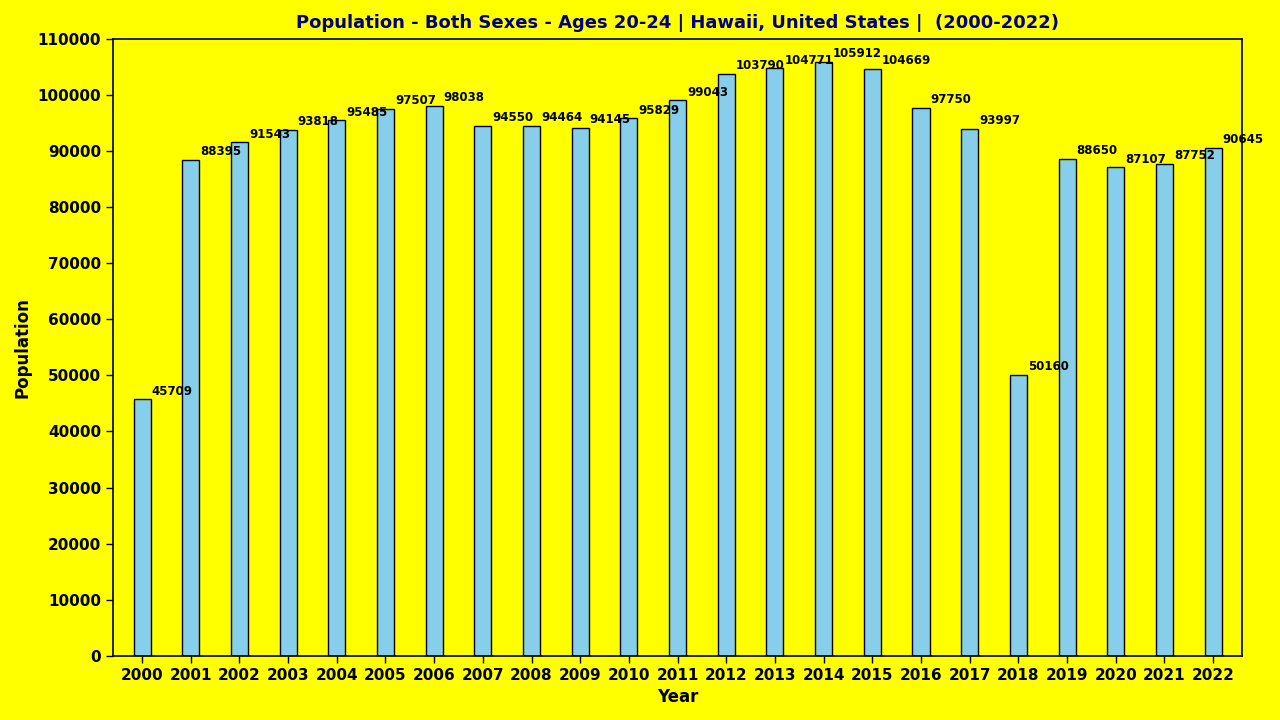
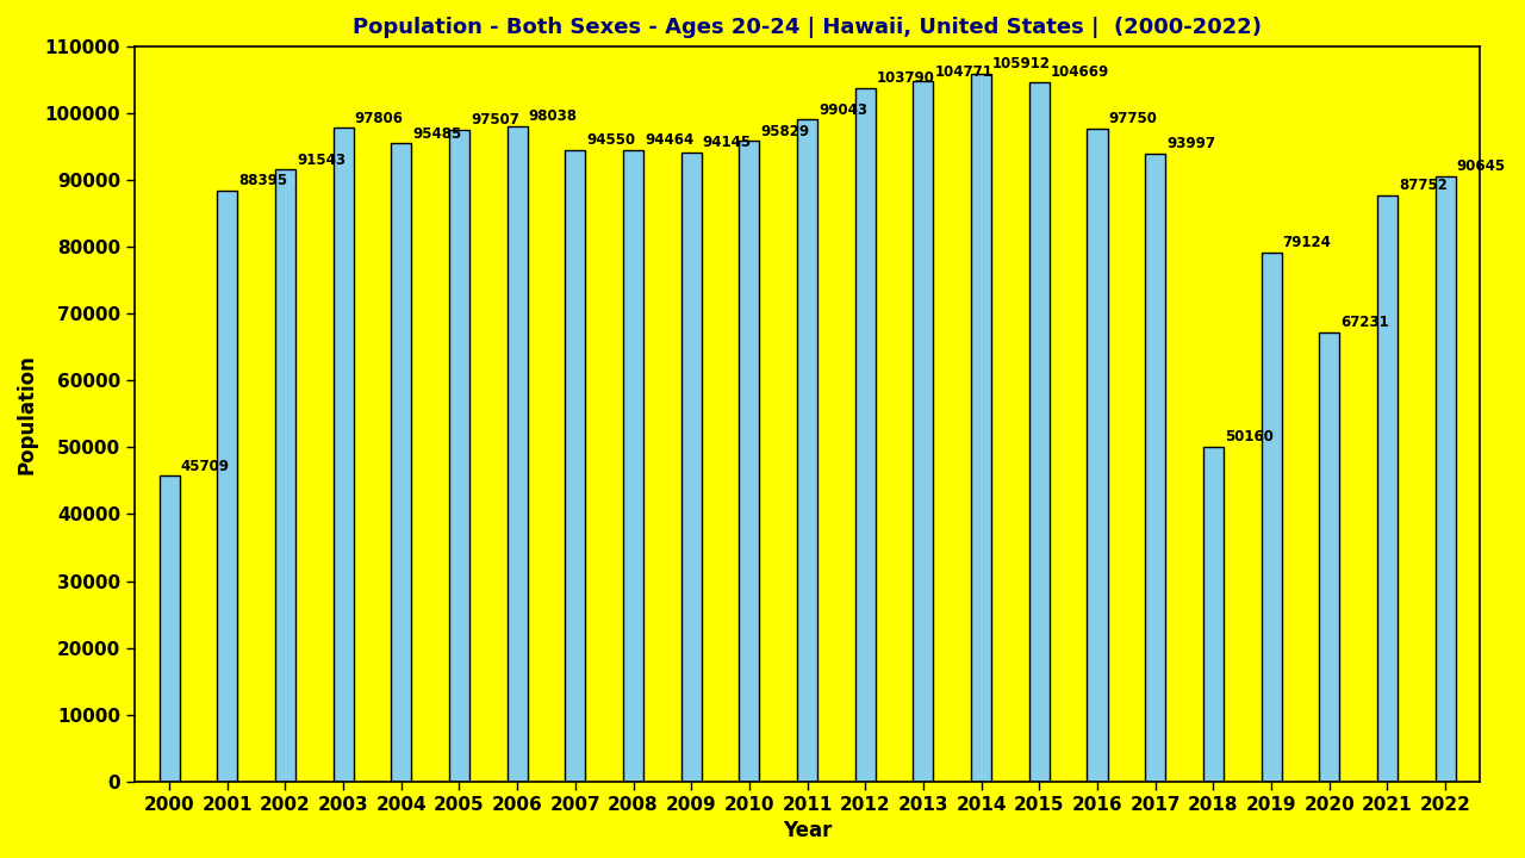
2003: 93818 -> 97806
2019: 88650 -> 79124
2020: 87107 -> 67231
